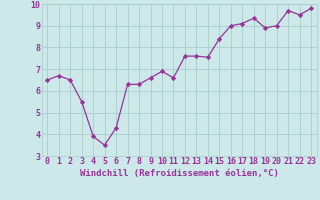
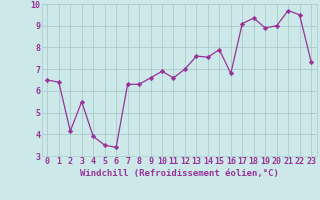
1: 6.70 -> 6.40
2: 6.50 -> 4.15
6: 4.30 -> 3.40
12: 7.60 -> 7.00
15: 8.40 -> 7.90
16: 9.00 -> 6.80
23: 9.80 -> 7.35
